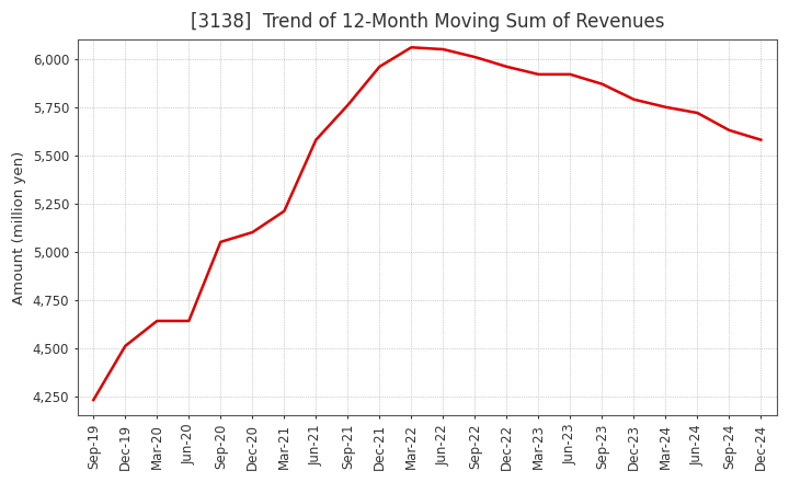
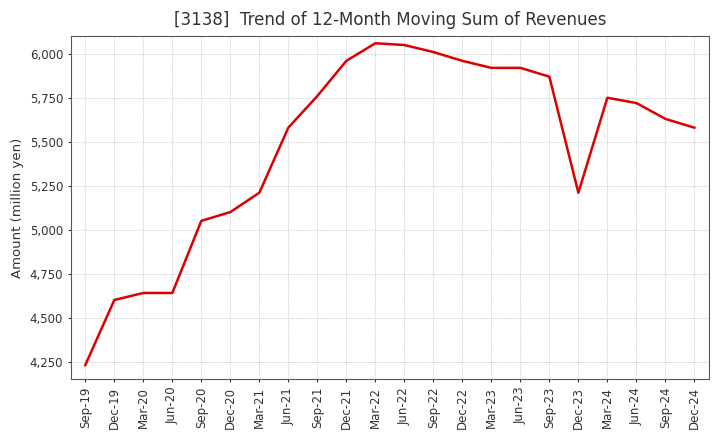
Dec-19: 4,510 -> 4,600
Dec-23: 5,790 -> 5,210
